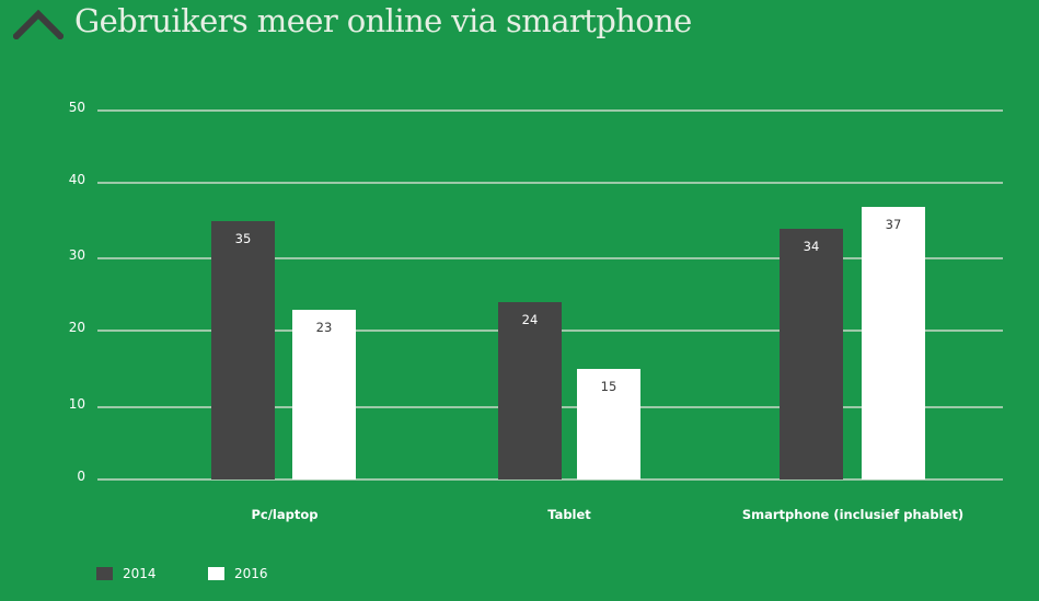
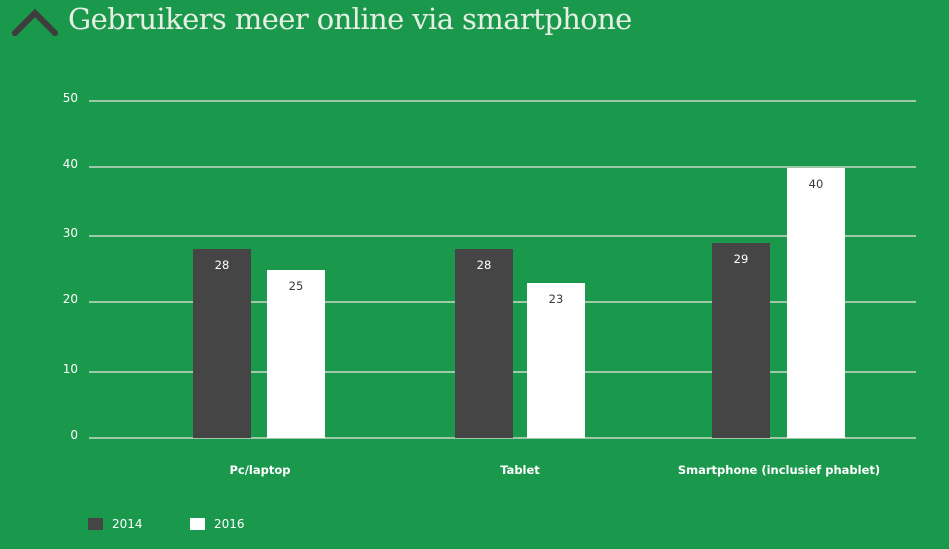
2014/Pc/laptop: 35 -> 28
2016/Pc/laptop: 23 -> 25
2014/Tablet: 24 -> 28
2016/Tablet: 15 -> 23
2014/Smartphone (inclusief phablet): 34 -> 29
2016/Smartphone (inclusief phablet): 37 -> 40
